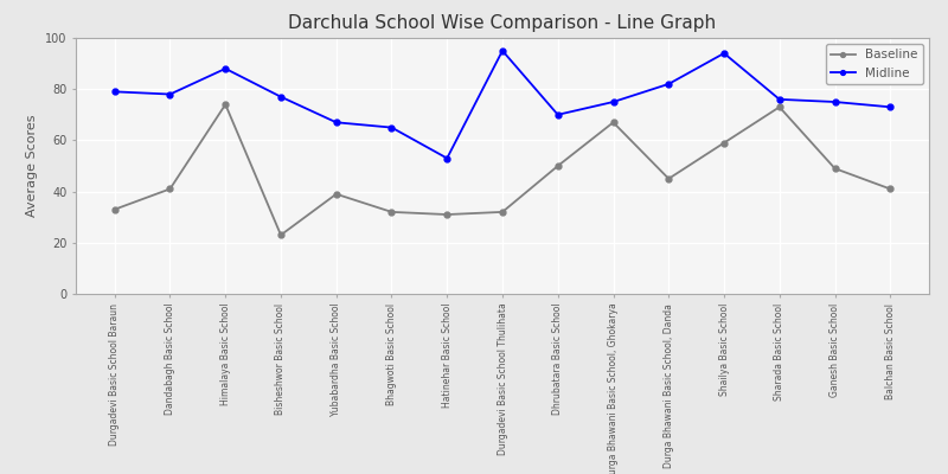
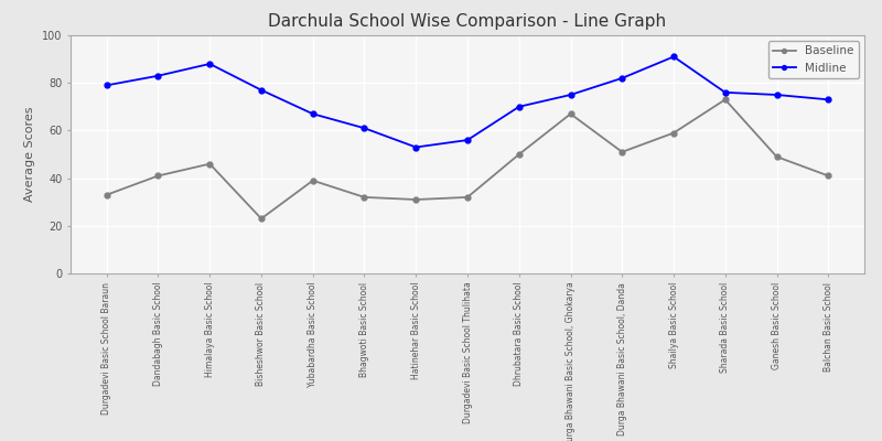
Midline/Dandabagh Basic School: 78 -> 83
Baseline/Himalaya Basic School: 74 -> 46
Midline/Bhagwoti Basic School: 65 -> 61
Midline/Durgadevi Basic School Thulihata: 95 -> 56
Baseline/Durga Bhawani Basic School, Danda: 45 -> 51
Midline/Shailya Basic School: 94 -> 91
